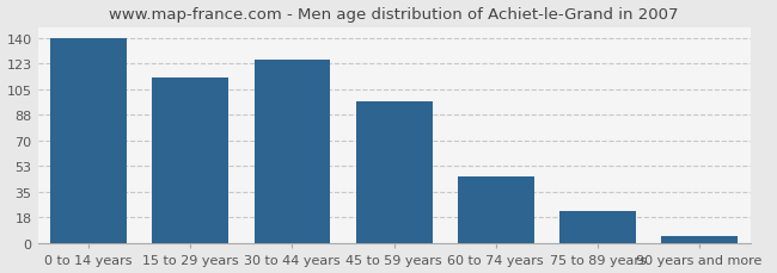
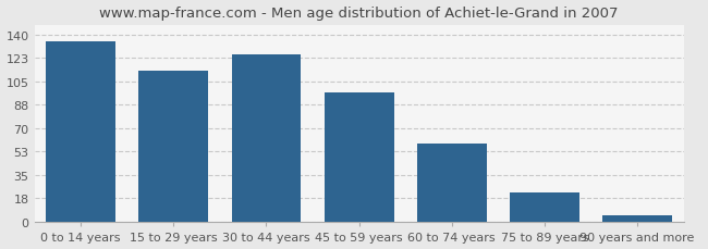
0 to 14 years: 140 -> 135
60 to 74 years: 46 -> 59
